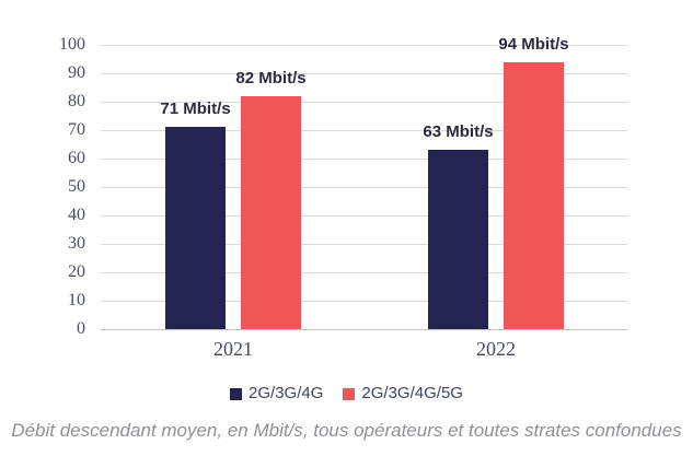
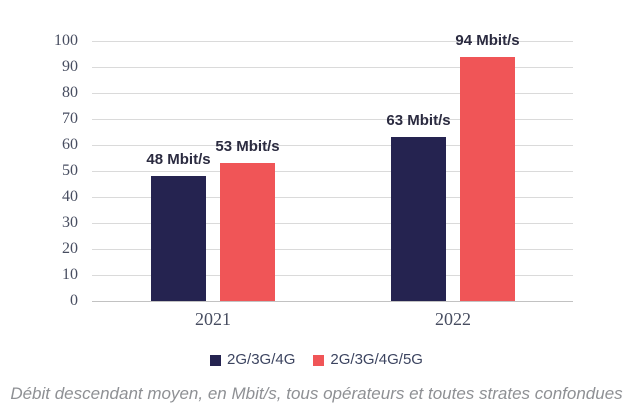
2G/3G/4G/2021: 71 -> 48
2G/3G/4G/5G/2021: 82 -> 53
